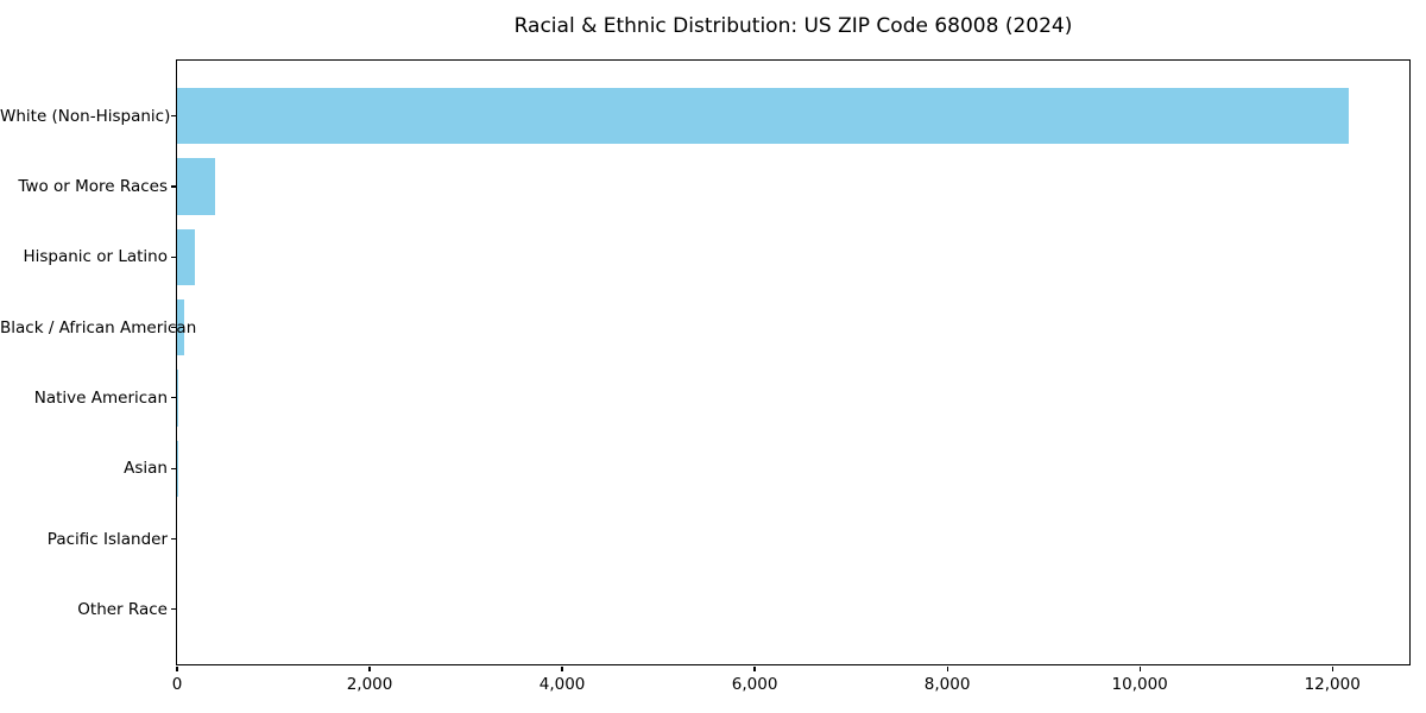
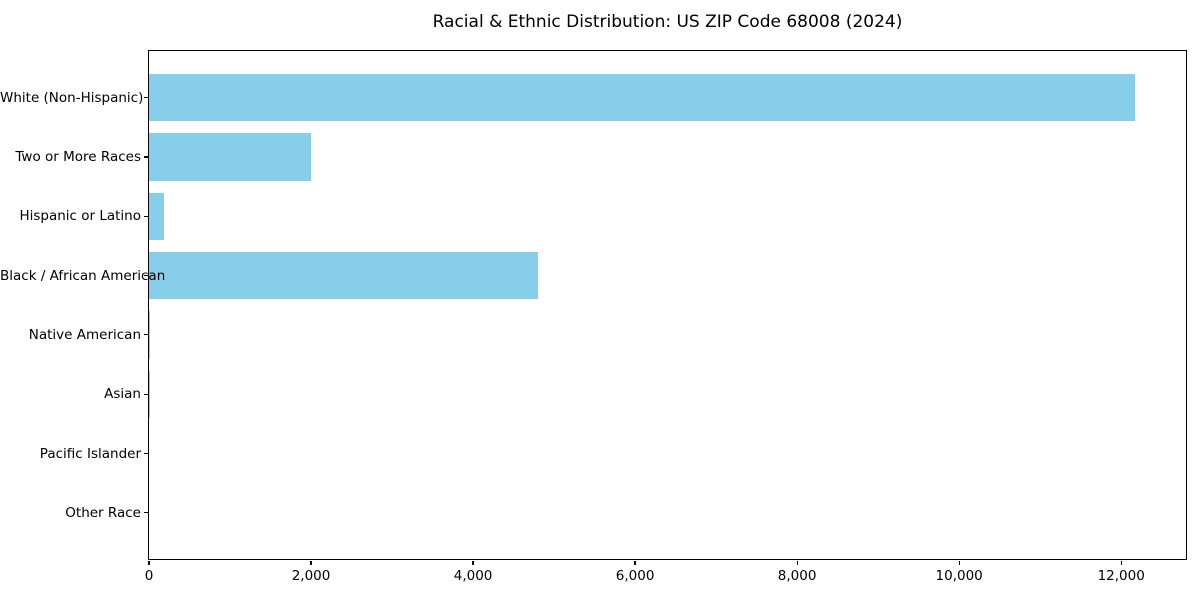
Two or More Races: 400 -> 2000
Black / African American: 100 -> 4800
